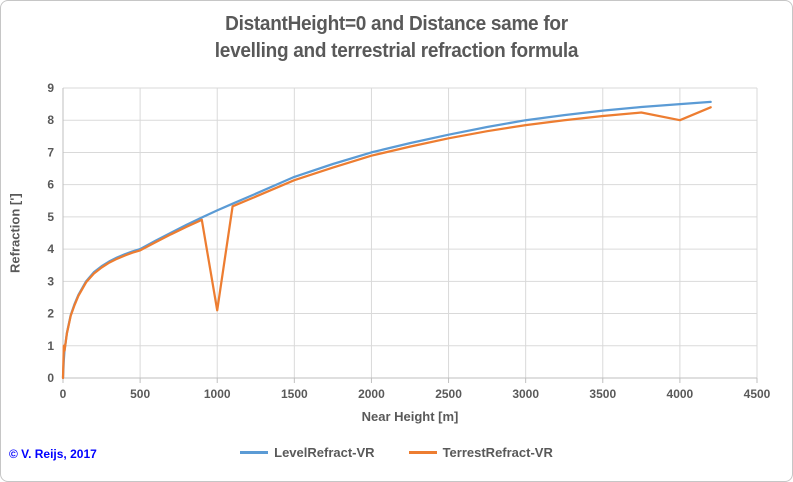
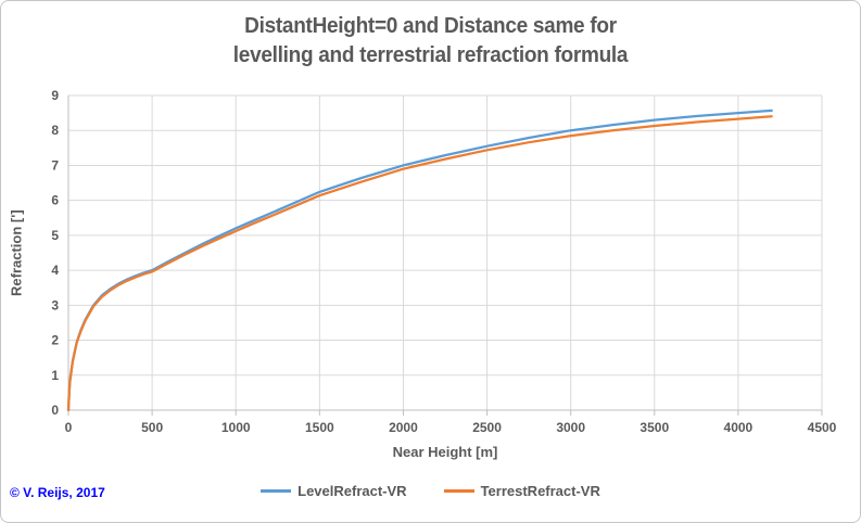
TerrestRefract-VR/5: 1.0 -> 0.5
TerrestRefract-VR/1000: 2.1 -> 5.1
TerrestRefract-VR/4000: 8.0 -> 8.3
